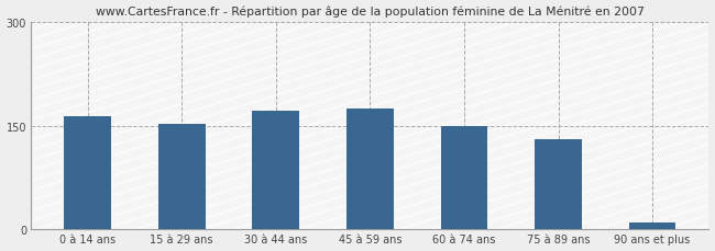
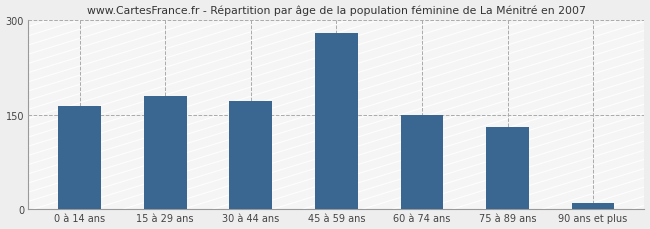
15 à 29 ans: 153 -> 180
45 à 59 ans: 175 -> 280
